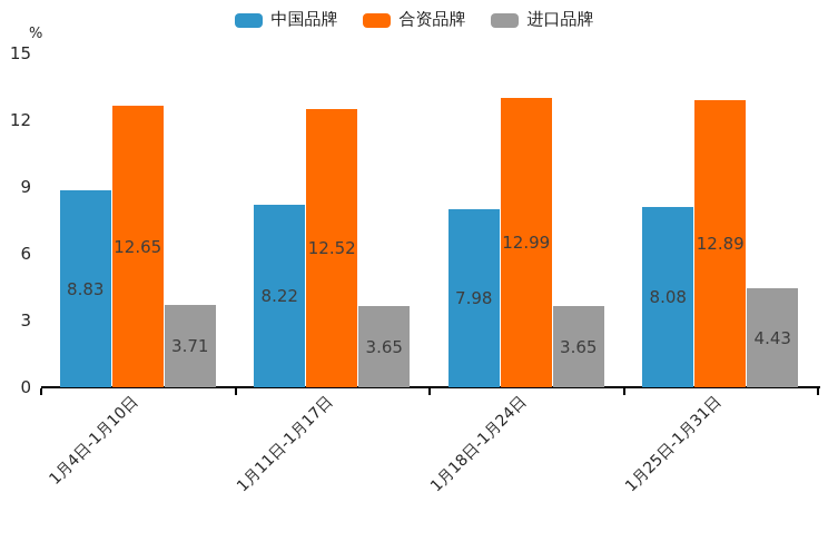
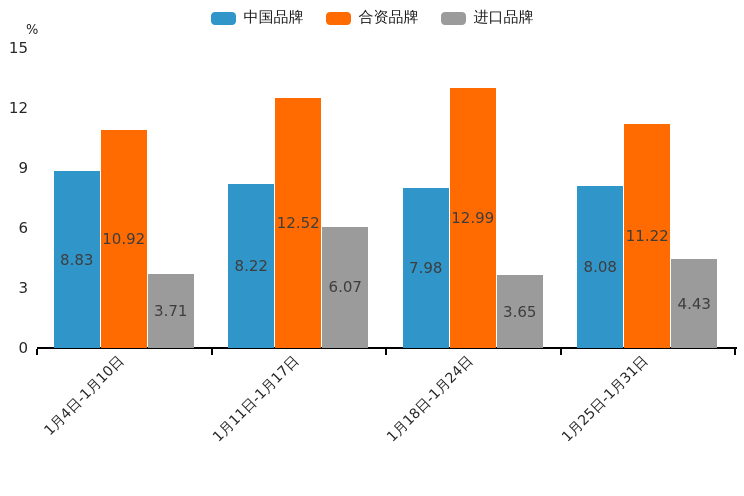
合资品牌/1月4日-1月10日: 12.65 -> 10.92
进口品牌/1月11日-1月17日: 3.65 -> 6.07
合资品牌/1月25日-1月31日: 12.89 -> 11.22
